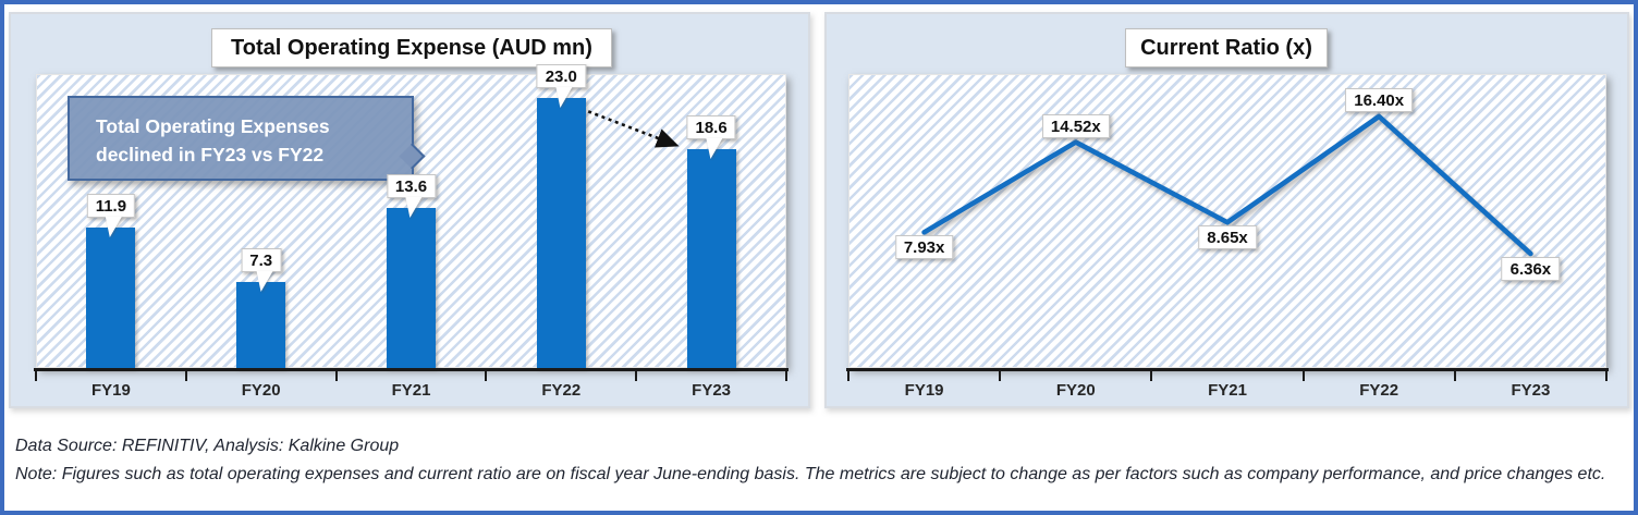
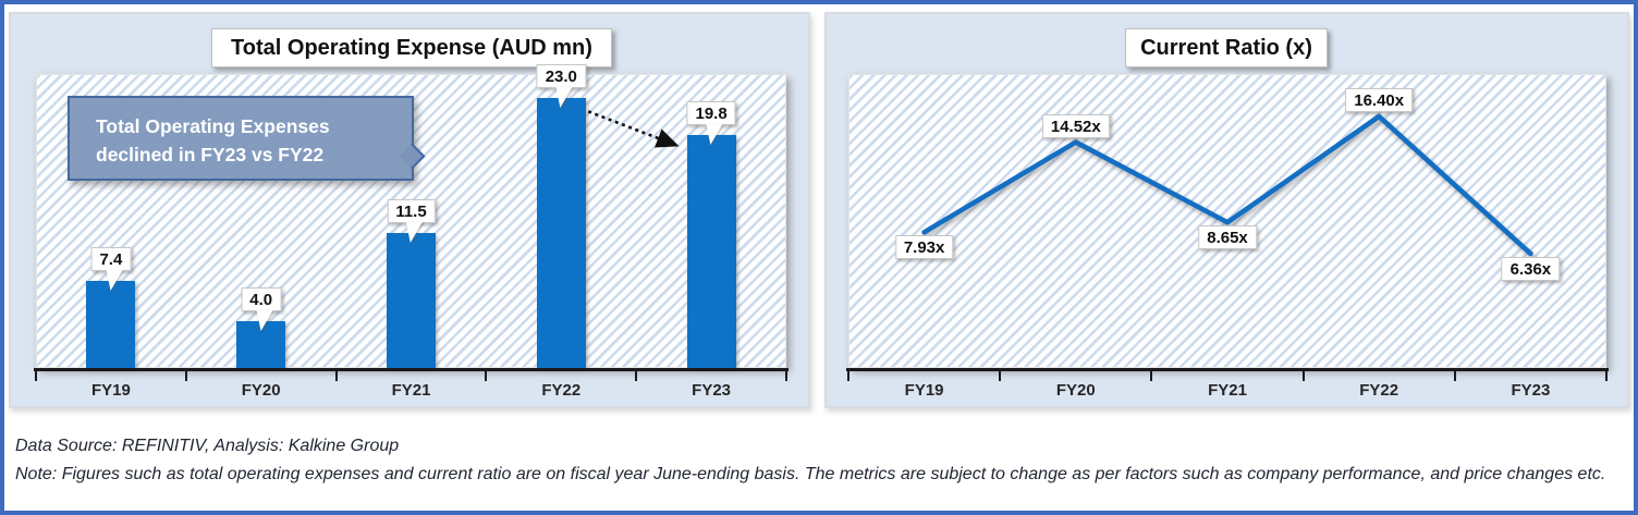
Total Operating Expense (AUD mn)/FY19: 11.9 -> 7.4
Total Operating Expense (AUD mn)/FY20: 7.3 -> 4.0
Total Operating Expense (AUD mn)/FY21: 13.6 -> 11.5
Total Operating Expense (AUD mn)/FY23: 18.6 -> 19.8
